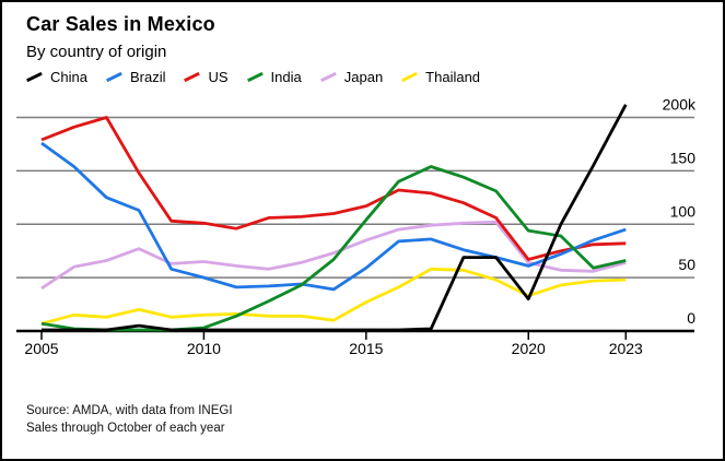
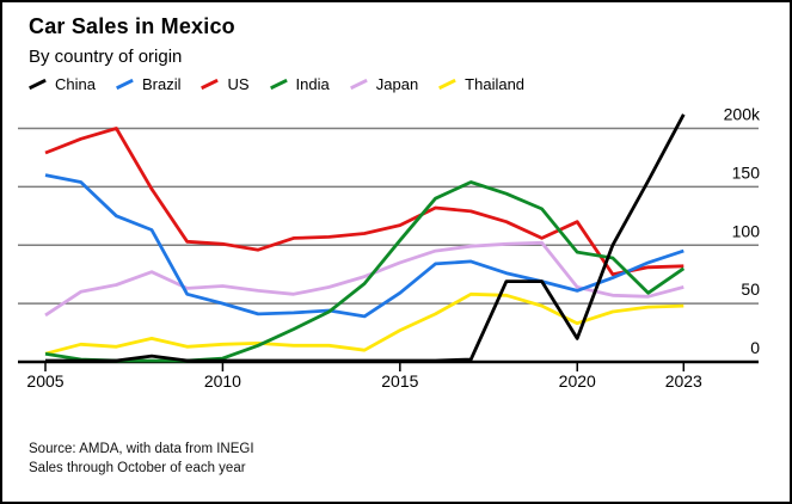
Brazil/2005: 180k -> 160k
China/2020: 30k -> 20k
US/2020: 70k -> 120k
India/2023: 70k -> 80k
